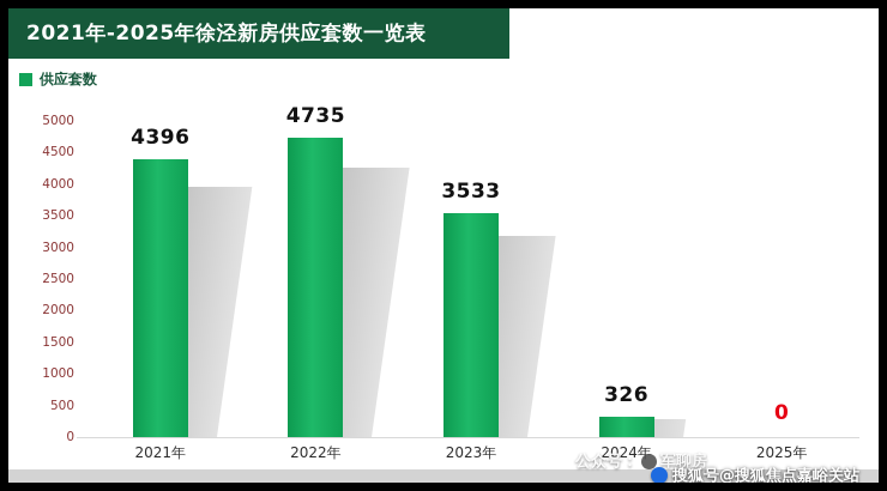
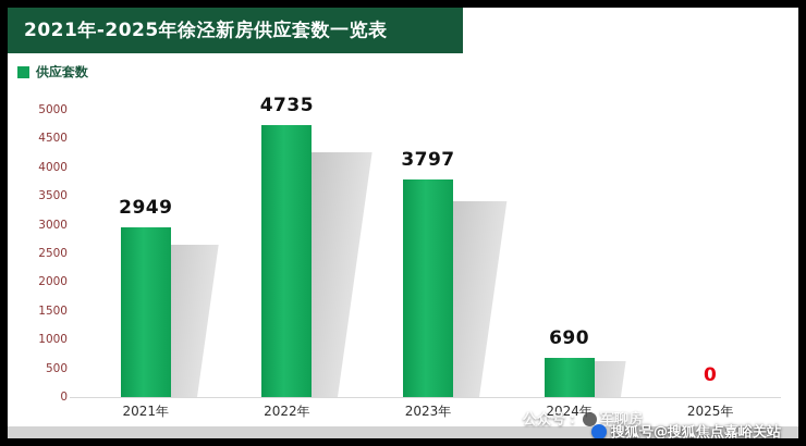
2021年: 4396 -> 2949
2023年: 3533 -> 3797
2024年: 326 -> 690
